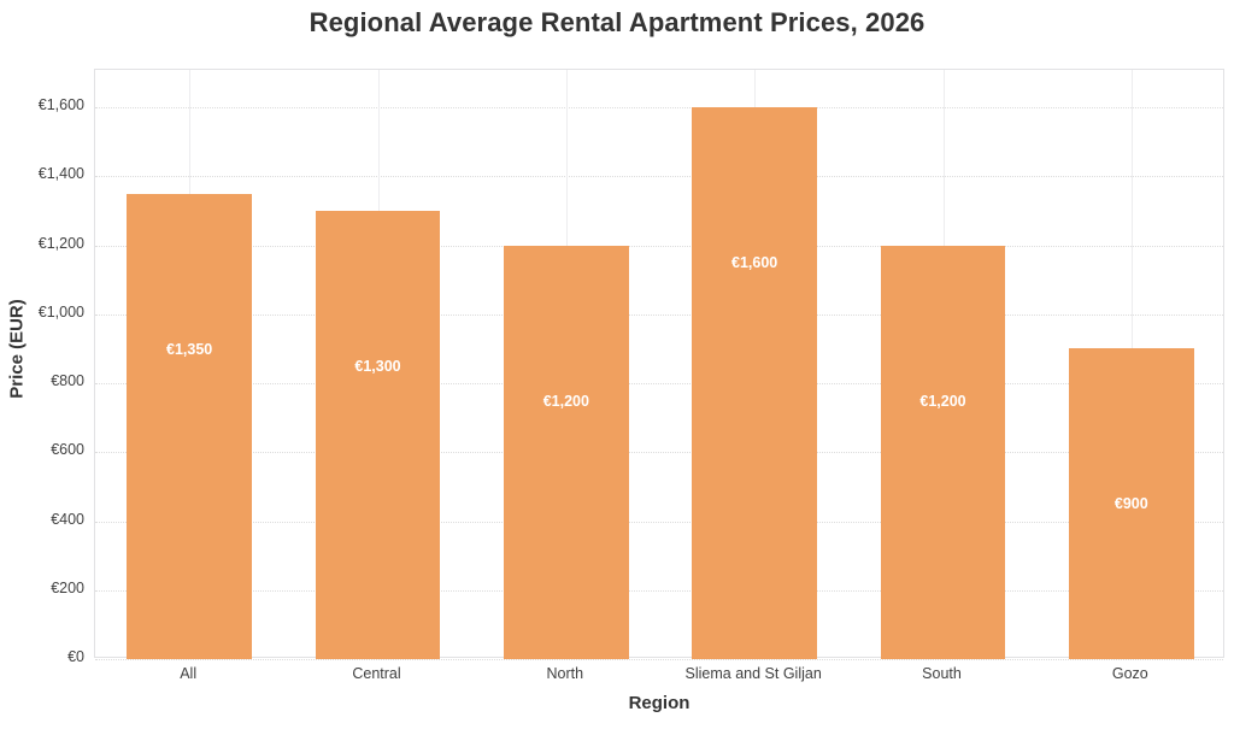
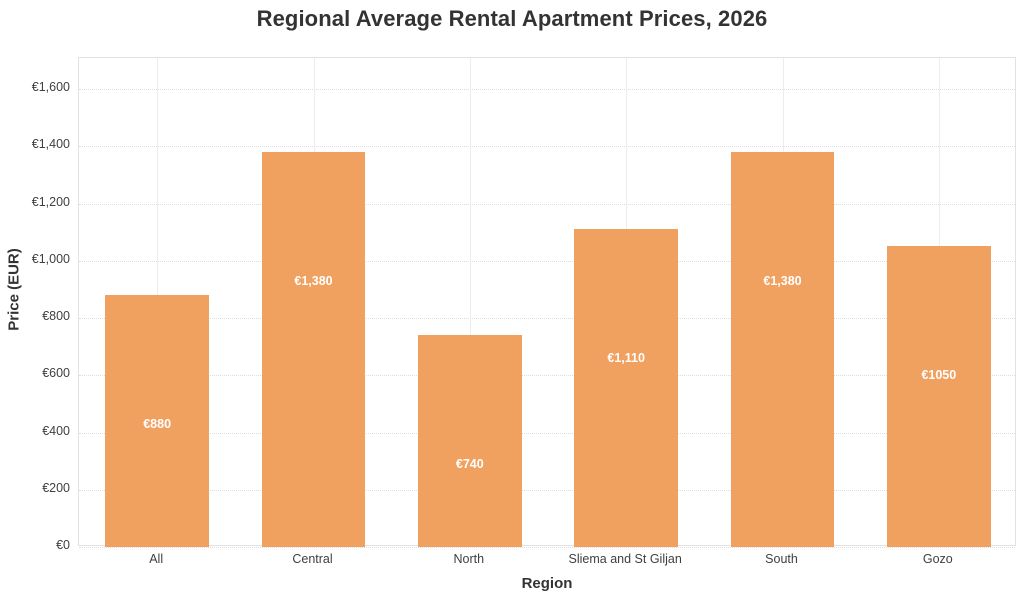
All: €1,350 -> €880
Central: €1,300 -> €1,380
North: €1,200 -> €740
Sliema and St Giljan: €1,600 -> €1,110
South: €1,200 -> €1,380
Gozo: €900 -> €1050
